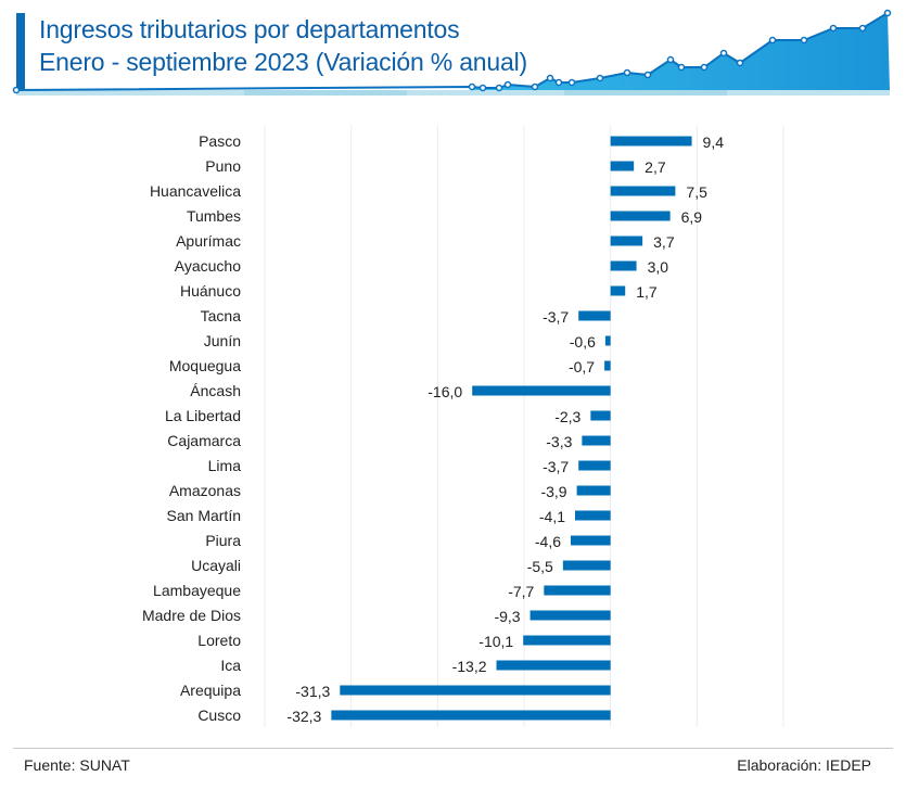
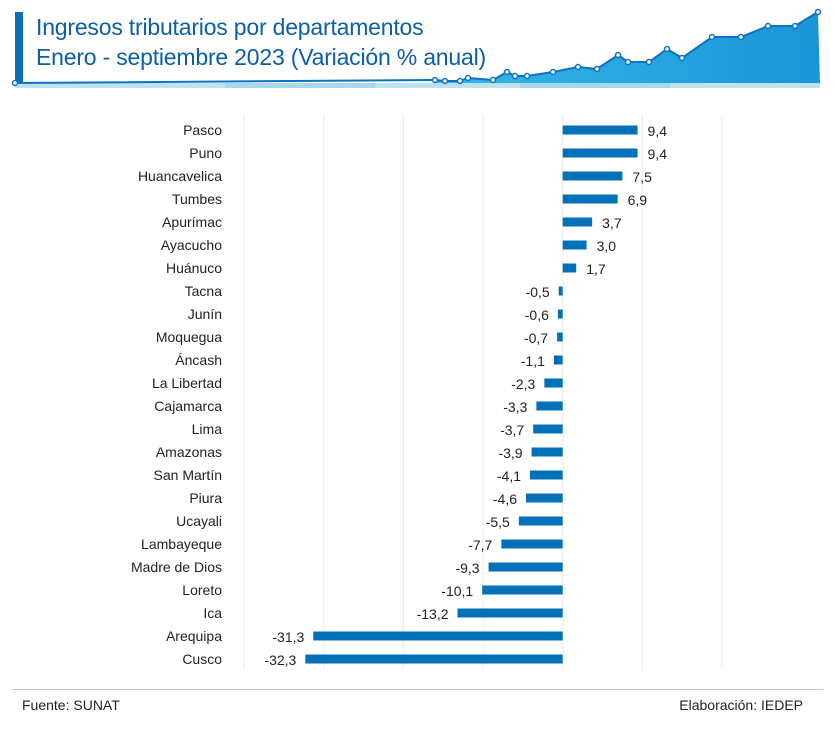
Puno: 2,7 -> 9,4
Tacna: -3,7 -> -0,5
Áncash: -16,0 -> -1,1
